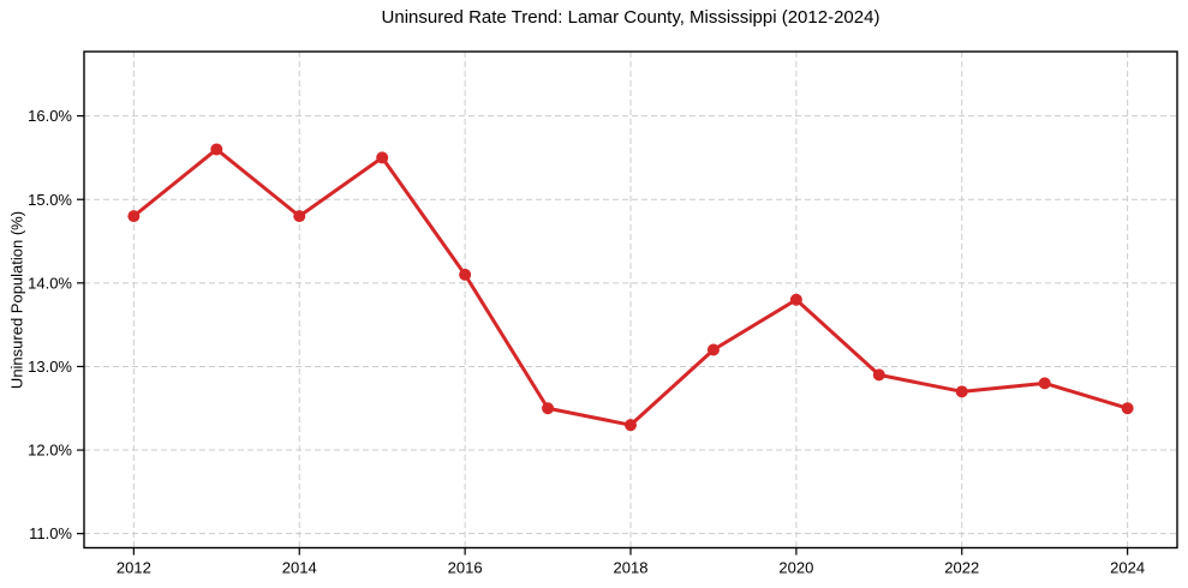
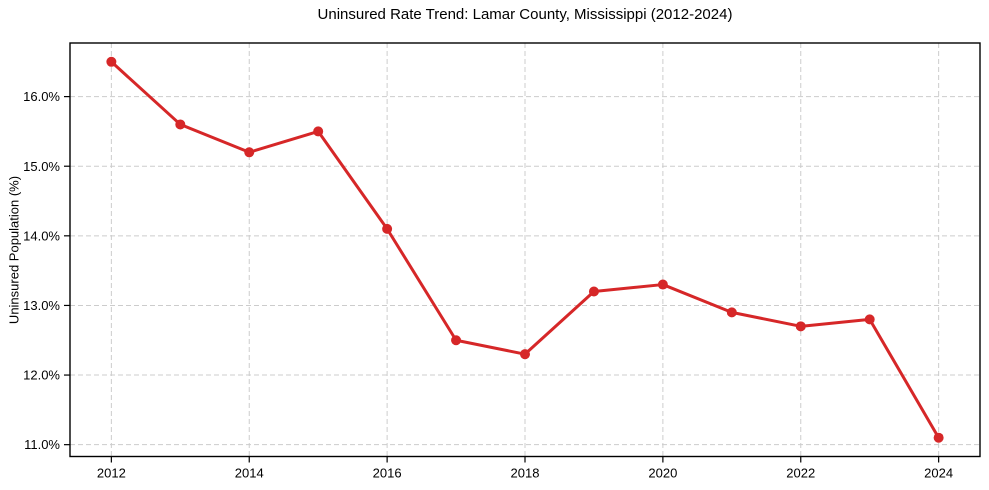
2012: 14.8% -> 16.5%
2014: 14.8% -> 15.2%
2020: 13.8% -> 13.3%
2024: 12.5% -> 11.1%
